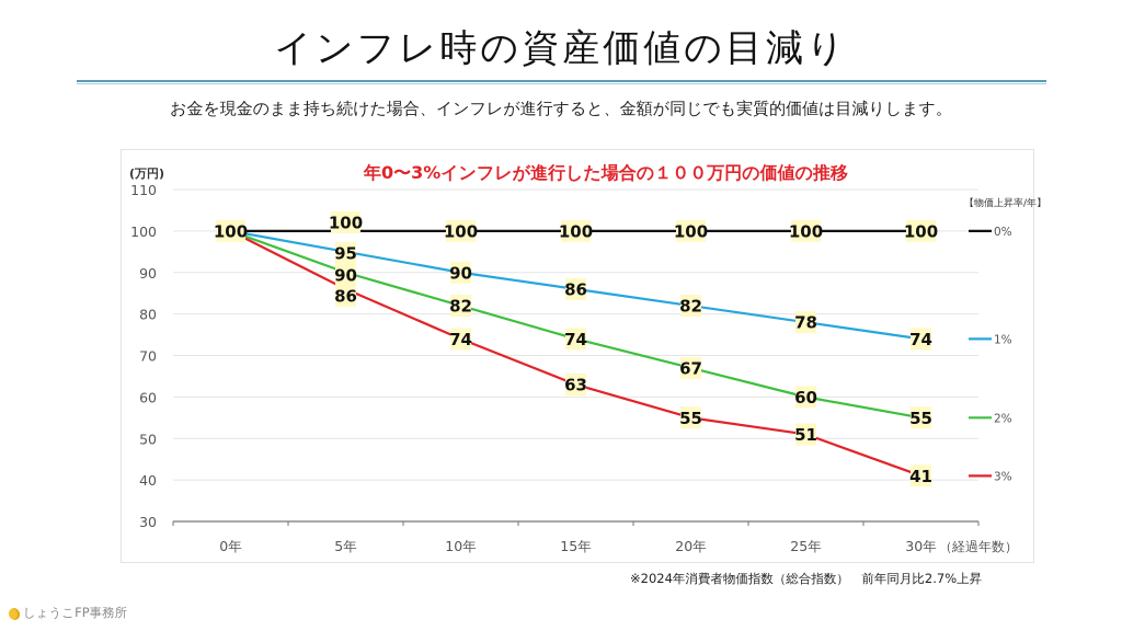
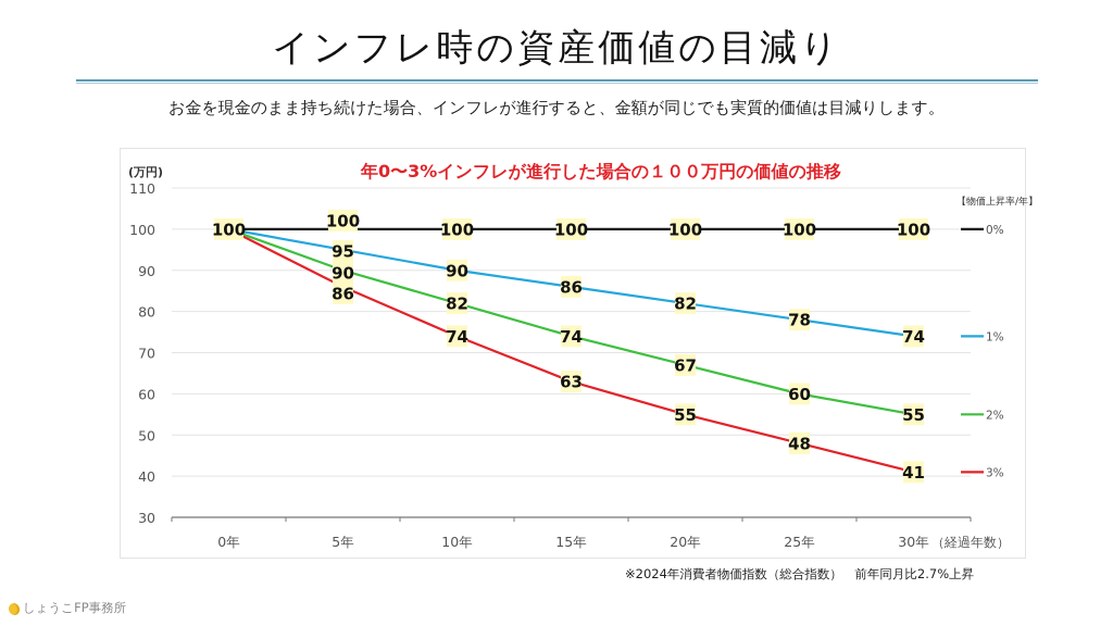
3%/25年: 51 -> 48
